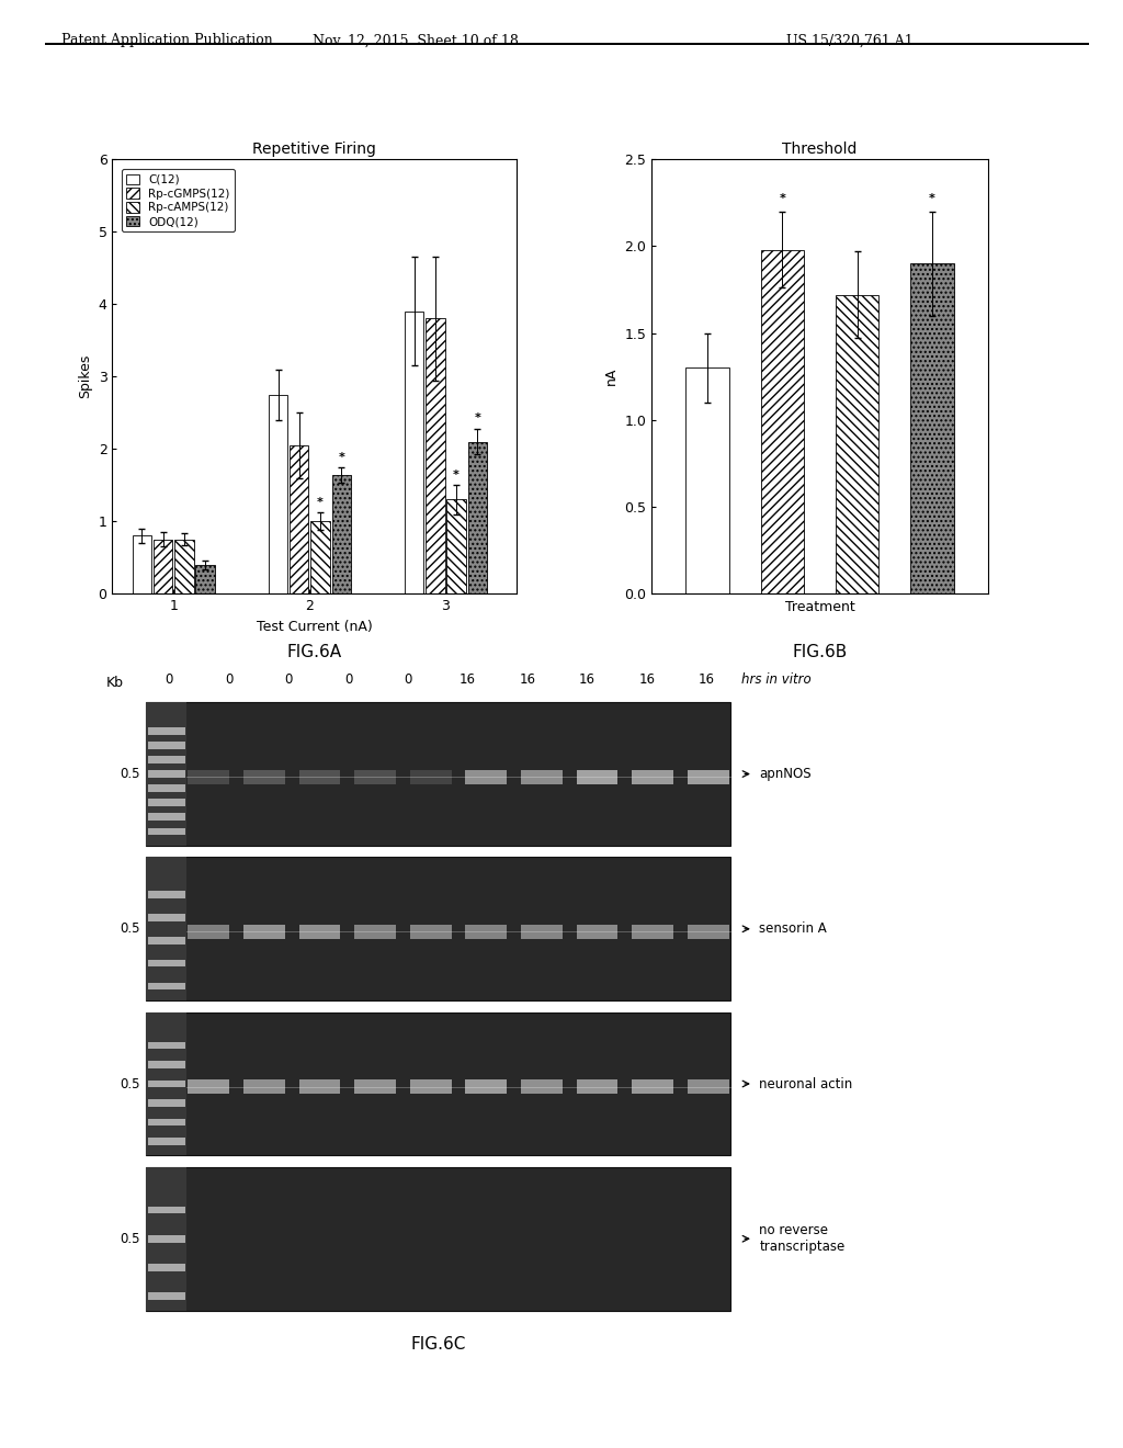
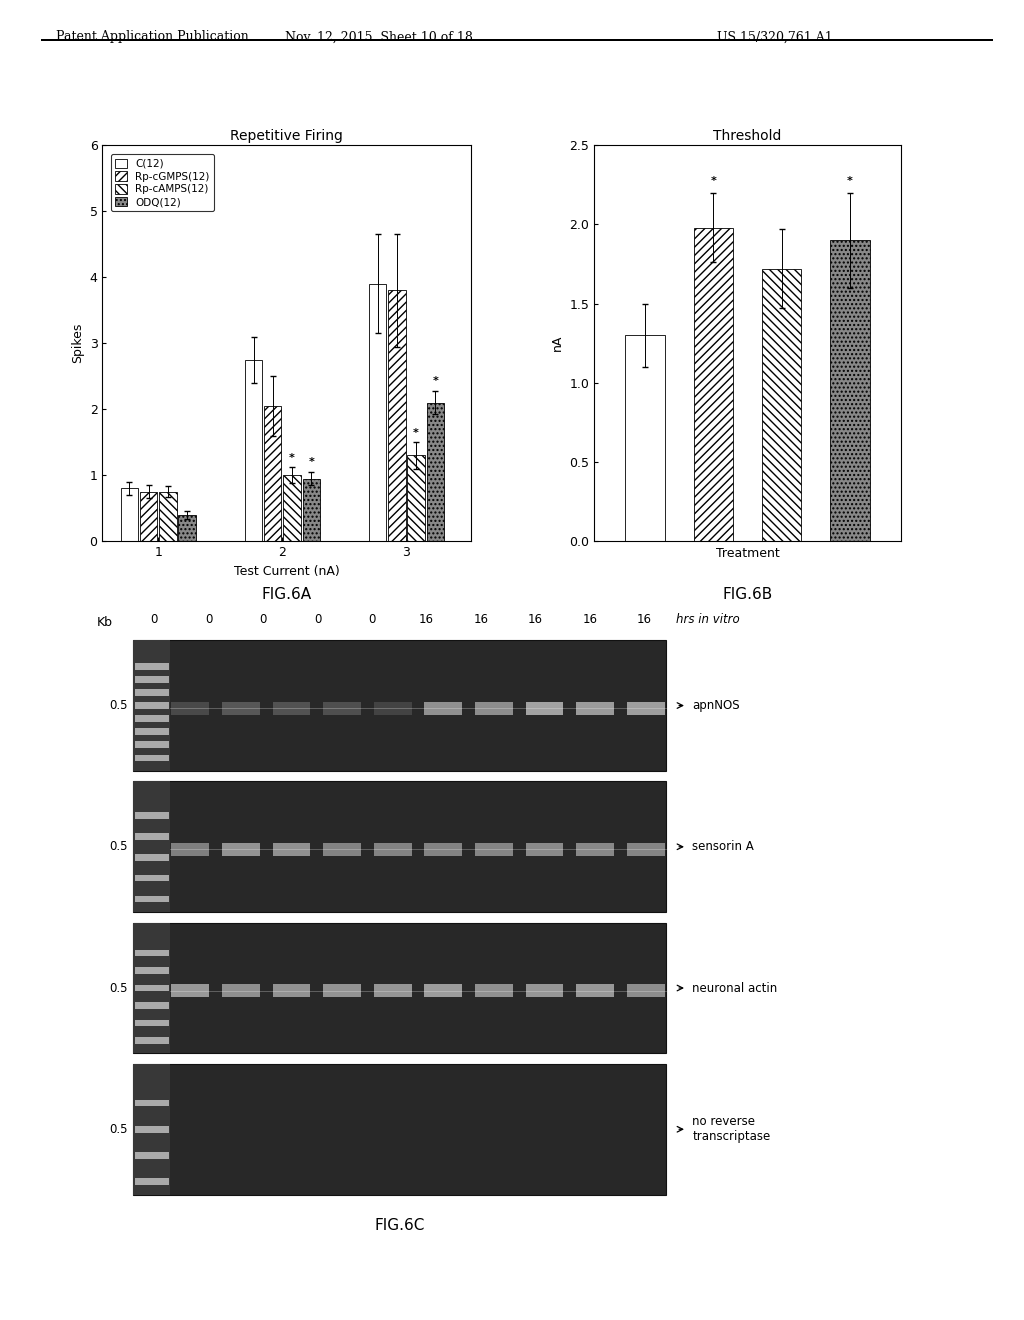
Repetitive Firing/ODQ(12)/2: 1.64 -> 0.95
